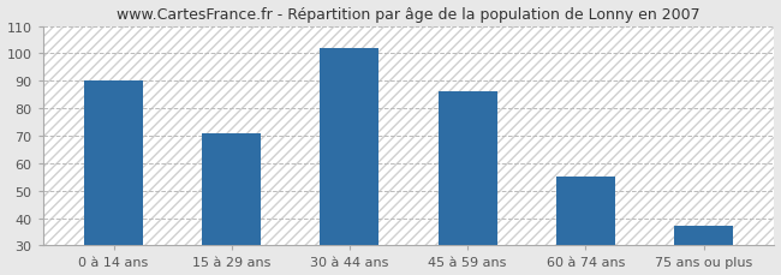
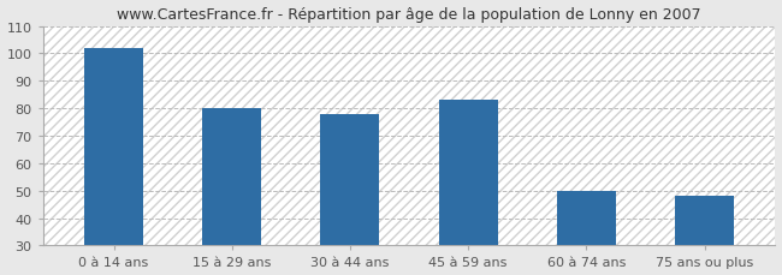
0 à 14 ans: 90 -> 102
15 à 29 ans: 71 -> 80
30 à 44 ans: 102 -> 78
45 à 59 ans: 86 -> 83
60 à 74 ans: 55 -> 50
75 ans ou plus: 37 -> 48
